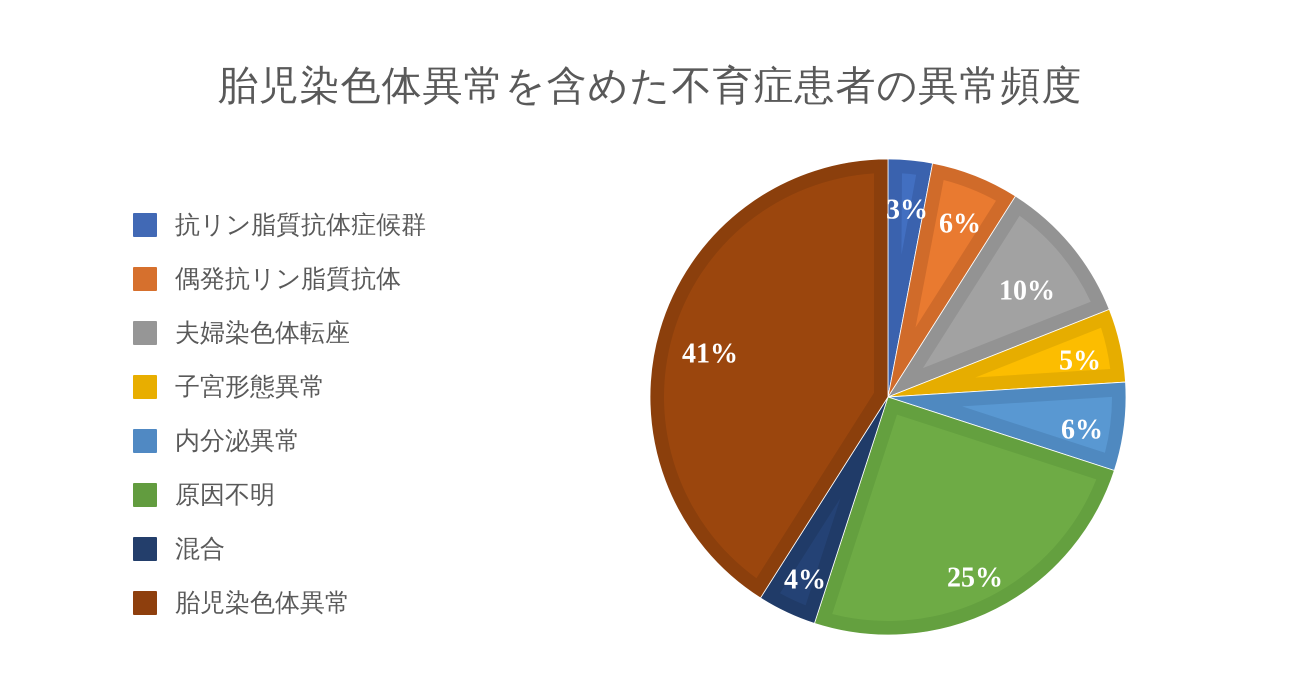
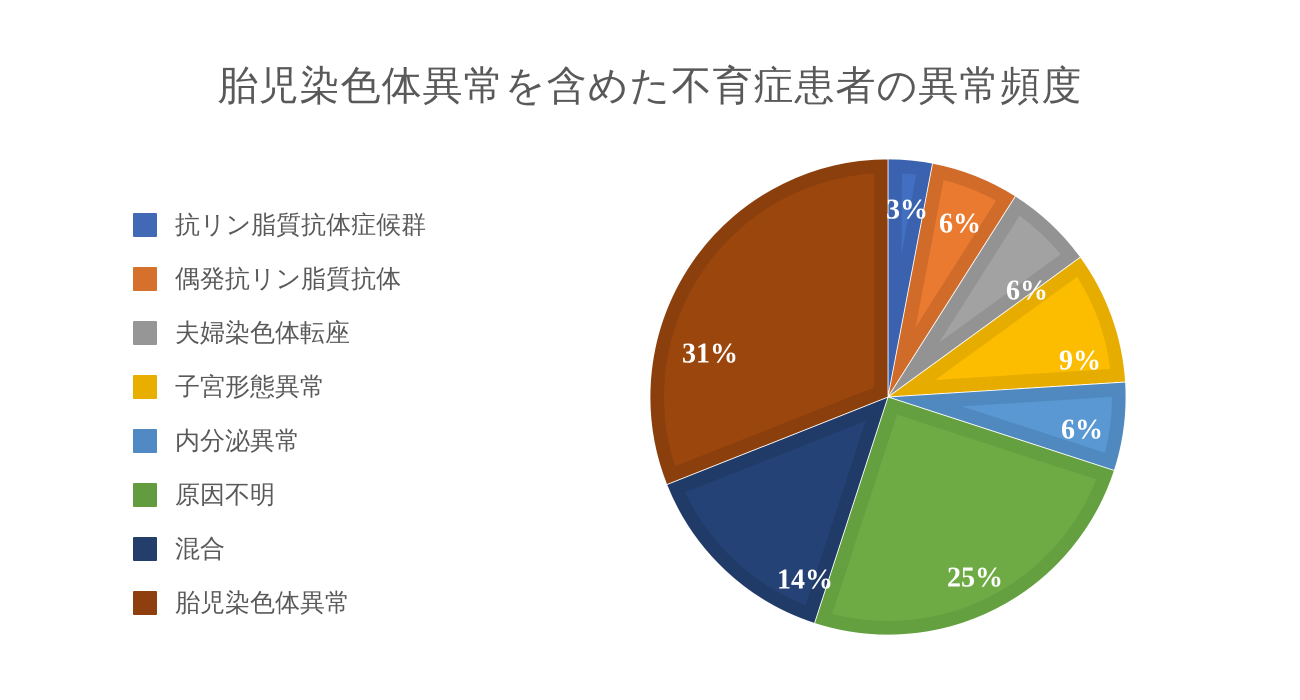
夫婦染色体転座: 10% -> 6%
子宮形態異常: 5% -> 9%
混合: 4% -> 14%
胎児染色体異常: 41% -> 31%
